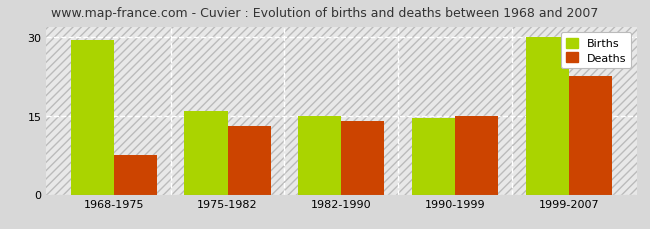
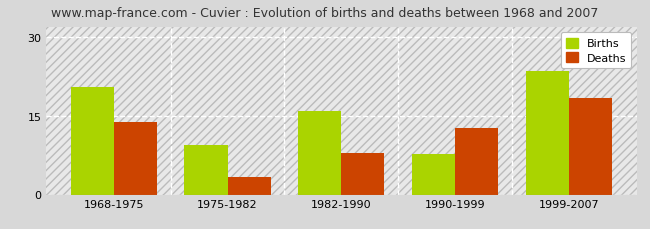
Births/1968-1975: 29.5 -> 20.4
Deaths/1968-1975: 7.5 -> 13.8
Births/1975-1982: 16.0 -> 9.4
Deaths/1975-1982: 13.0 -> 3.4
Births/1982-1990: 15.0 -> 16.0
Deaths/1982-1990: 14.0 -> 8.0
Births/1990-1999: 14.5 -> 7.8
Deaths/1990-1999: 15.0 -> 12.6
Births/1999-2007: 30.0 -> 23.6
Deaths/1999-2007: 22.5 -> 18.4
